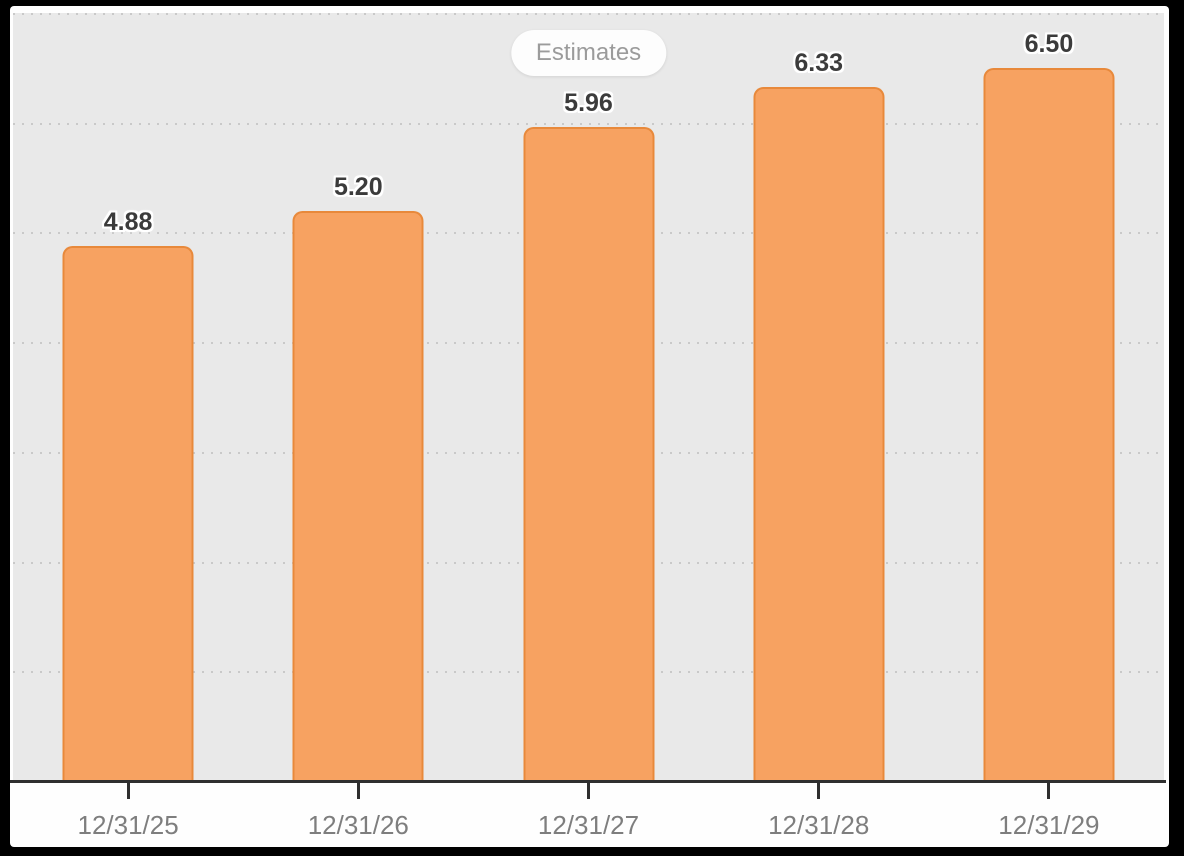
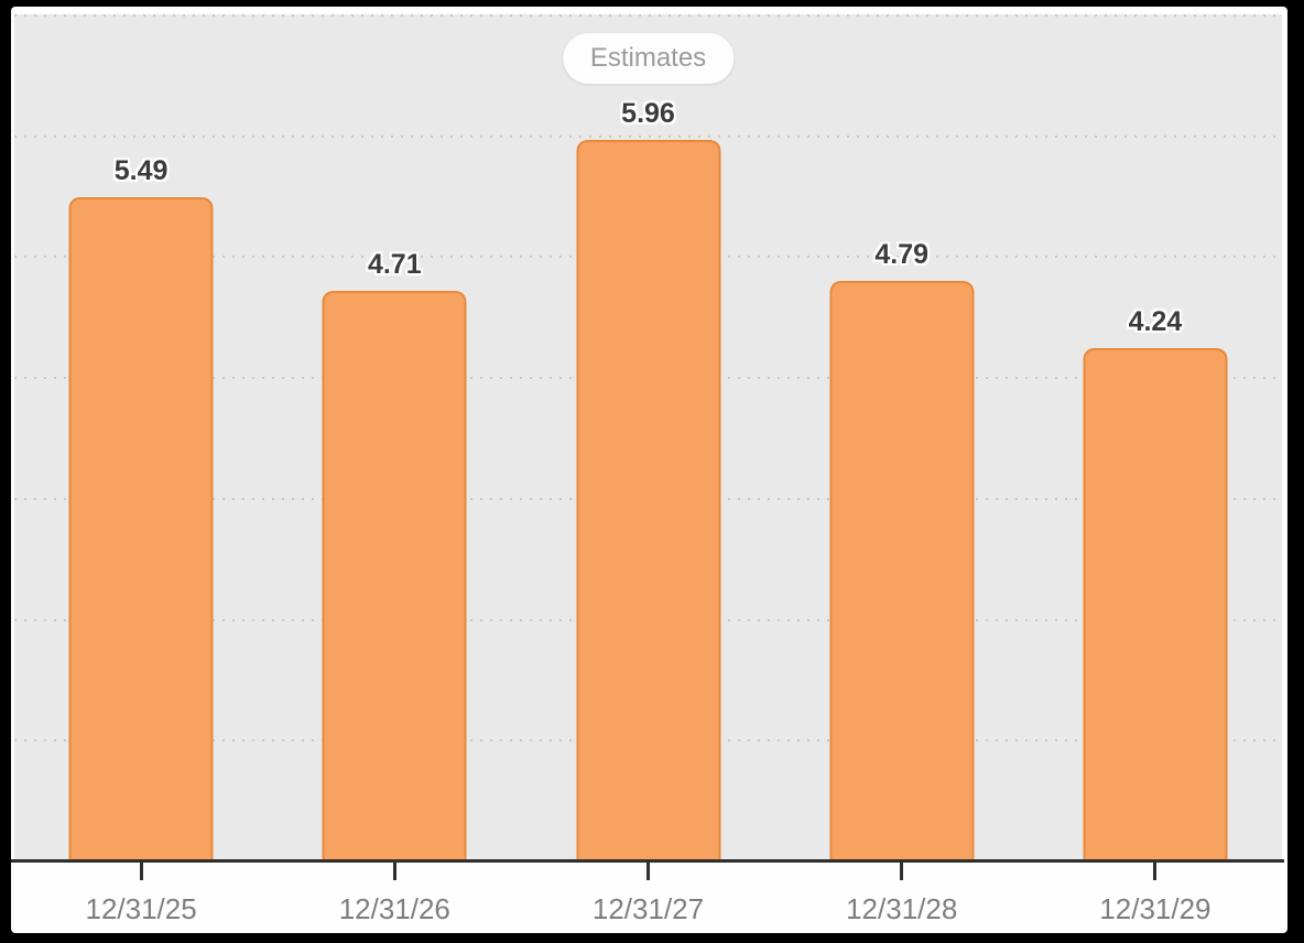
12/31/25: 4.88 -> 5.49
12/31/26: 5.20 -> 4.71
12/31/28: 6.33 -> 4.79
12/31/29: 6.50 -> 4.24
